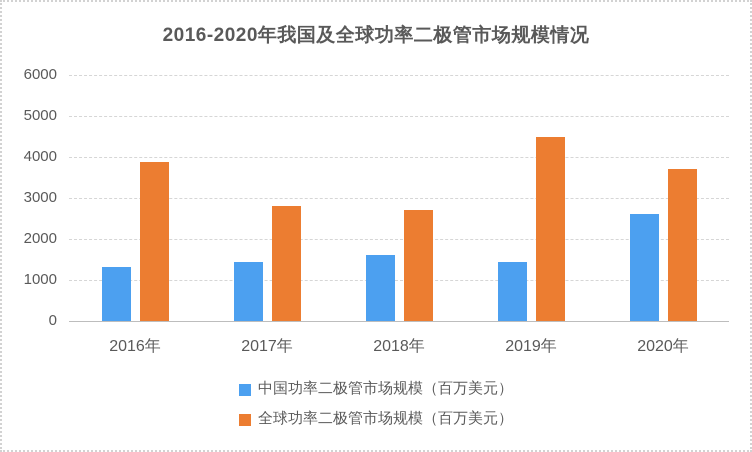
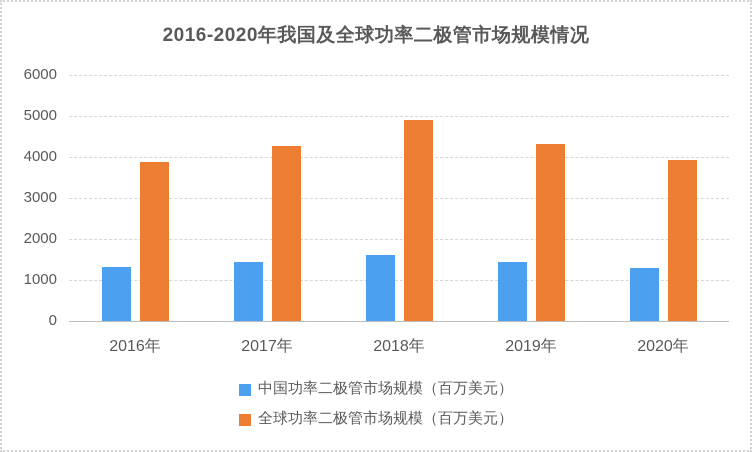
全球功率二极管市场规模（百万美元）/2017年: 2800 -> 4300
全球功率二极管市场规模（百万美元）/2018年: 2700 -> 4900
全球功率二极管市场规模（百万美元）/2019年: 4500 -> 4300
中国功率二极管市场规模（百万美元）/2020年: 2600 -> 1300
全球功率二极管市场规模（百万美元）/2020年: 3700 -> 3900
